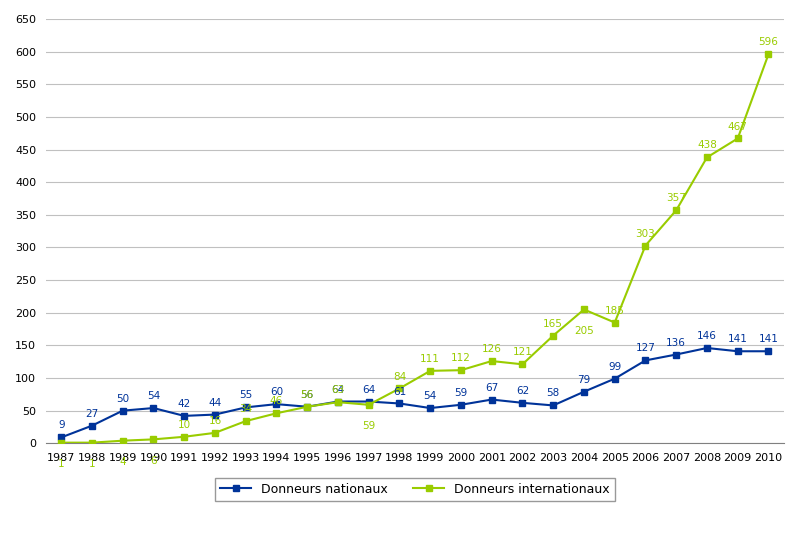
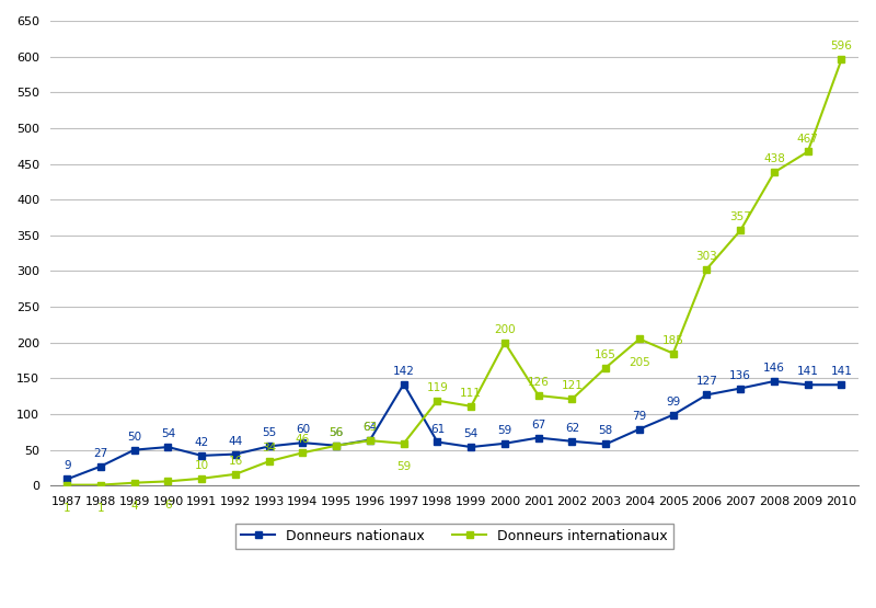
Donneurs nationaux/1997: 64 -> 142
Donneurs internationaux/1998: 84 -> 119
Donneurs internationaux/2000: 112 -> 200
